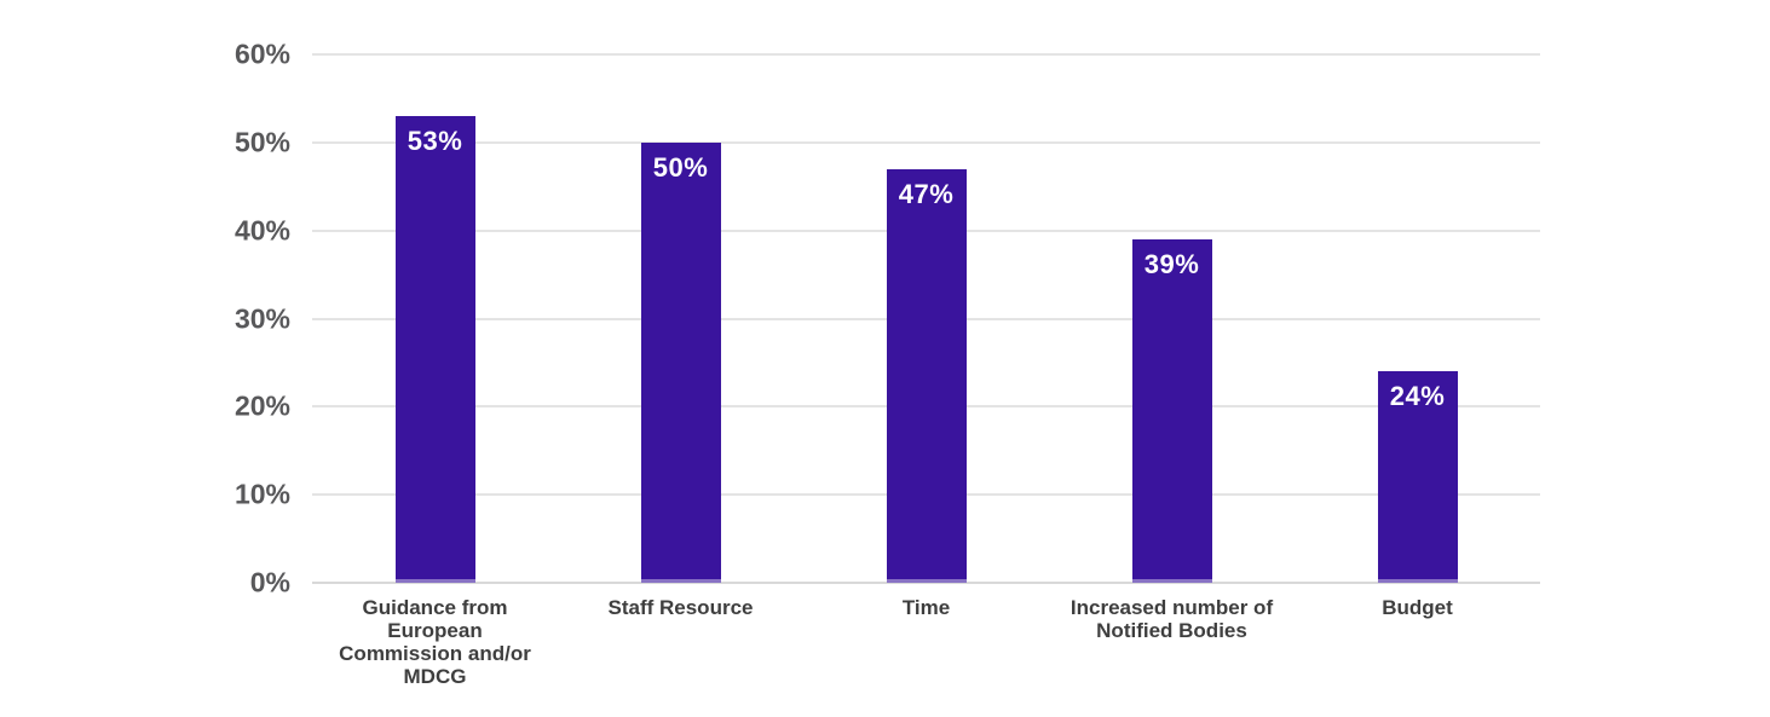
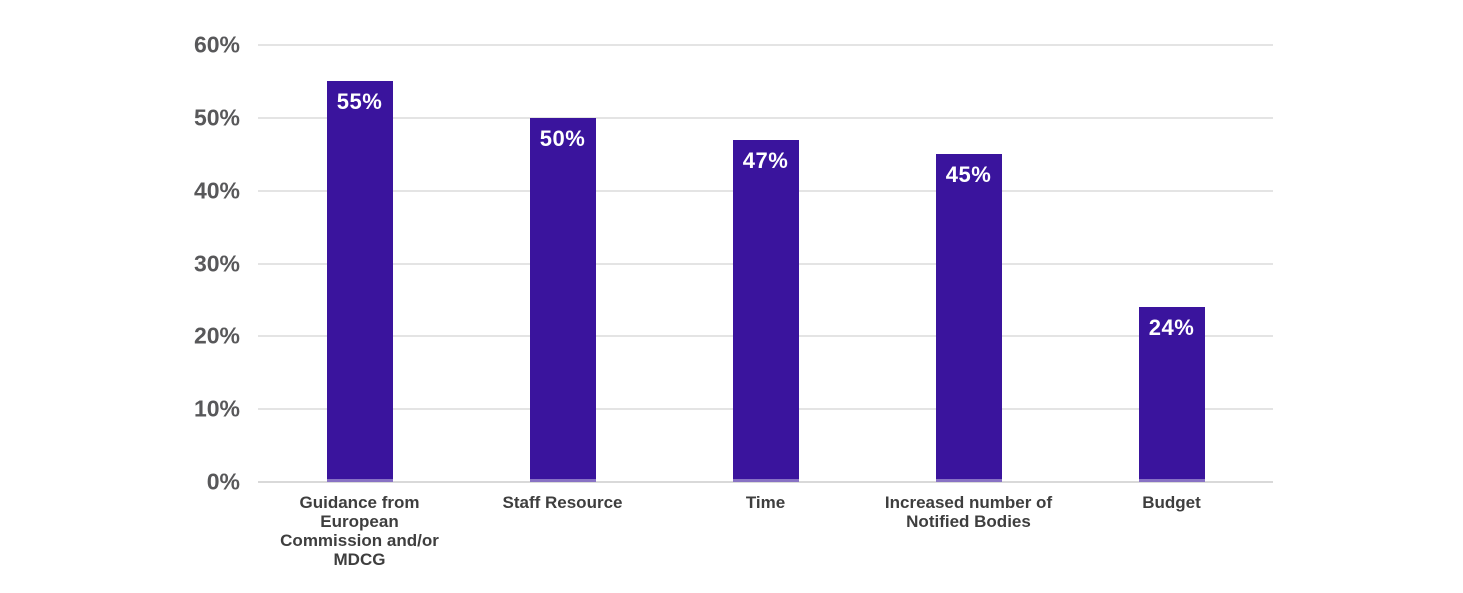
Guidance from European Commission and/or MDCG: 53% -> 55%
Increased number of Notified Bodies: 39% -> 45%
